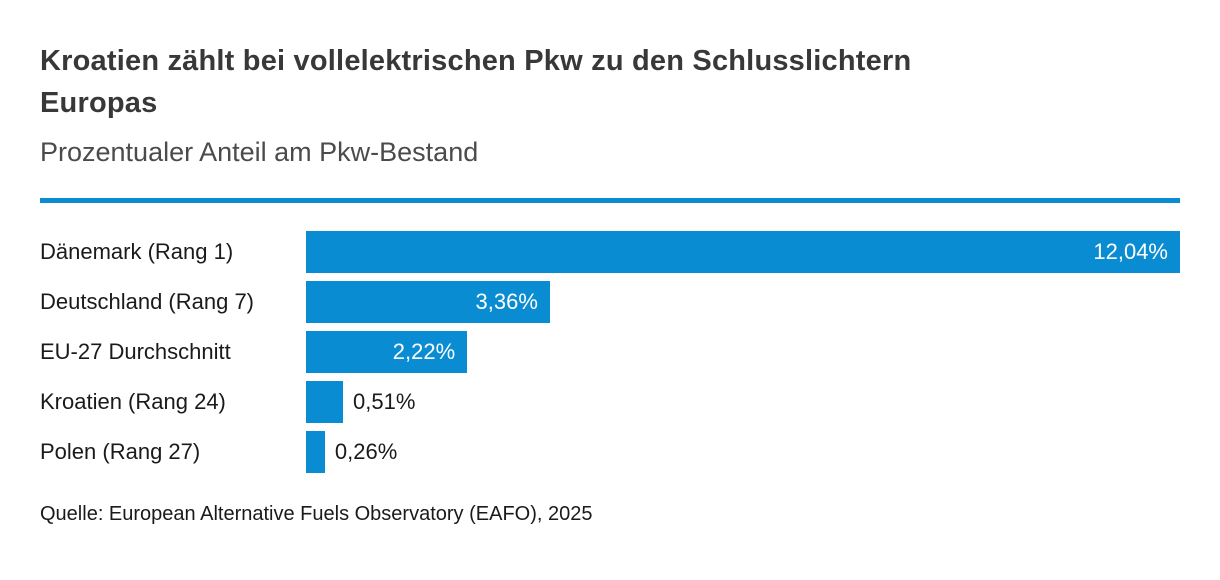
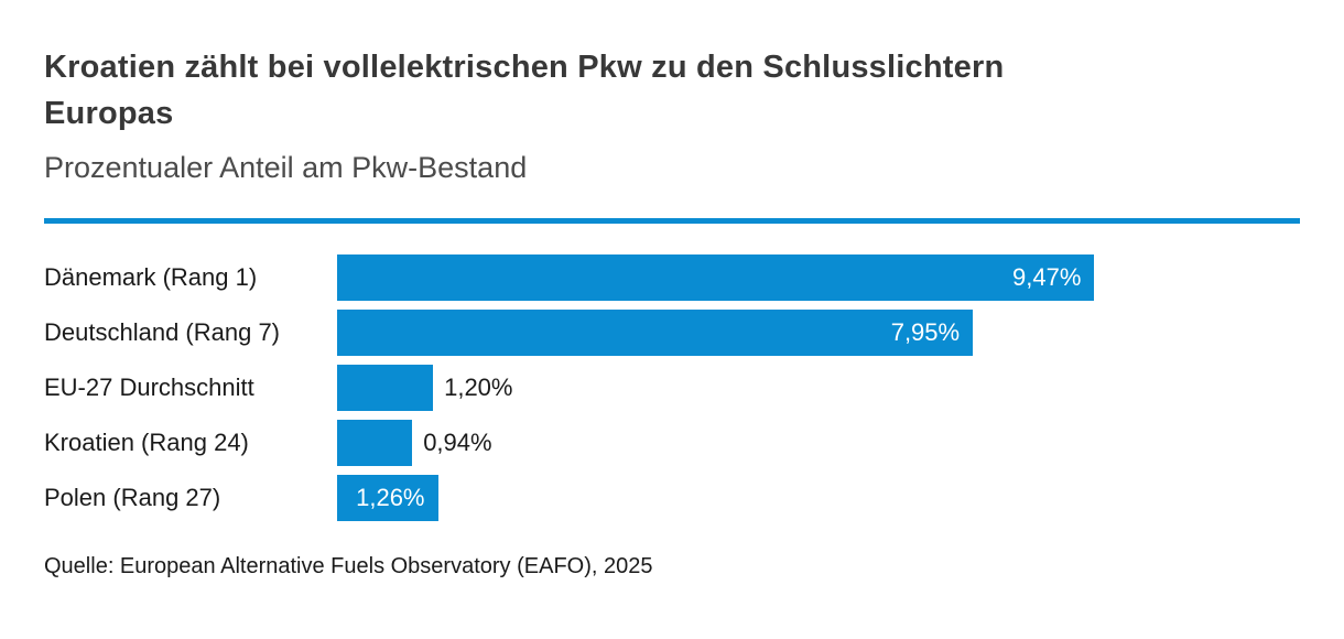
Dänemark (Rang 1): 12,04% -> 9,47%
Deutschland (Rang 7): 3,36% -> 7,95%
EU-27 Durchschnitt: 2,22% -> 1,20%
Kroatien (Rang 24): 0,51% -> 0,94%
Polen (Rang 27): 0,26% -> 1,26%
